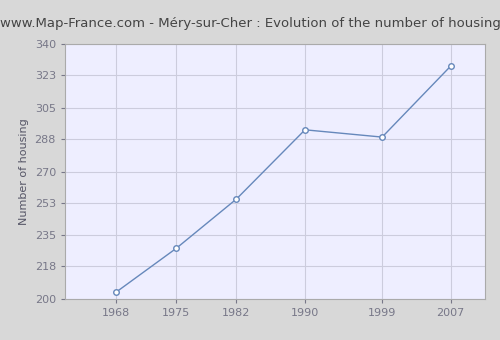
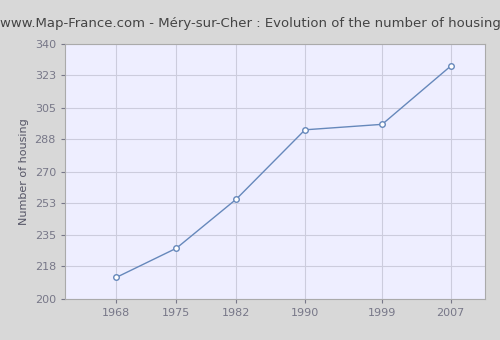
1968: 204 -> 212
1999: 289 -> 296
